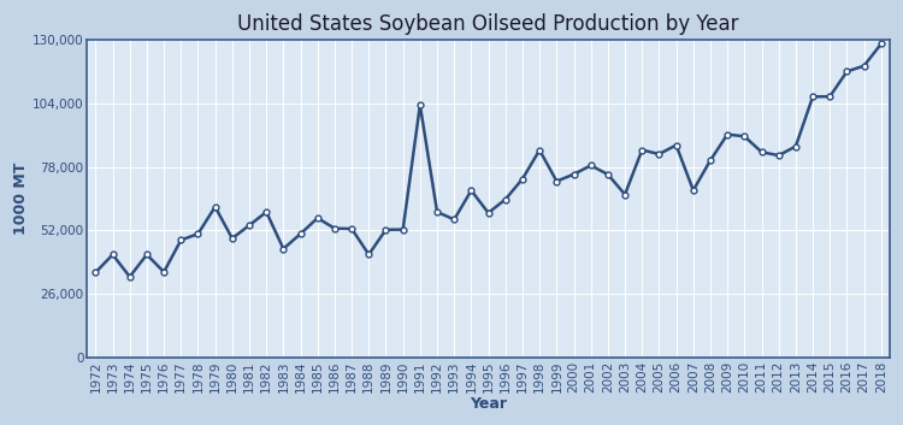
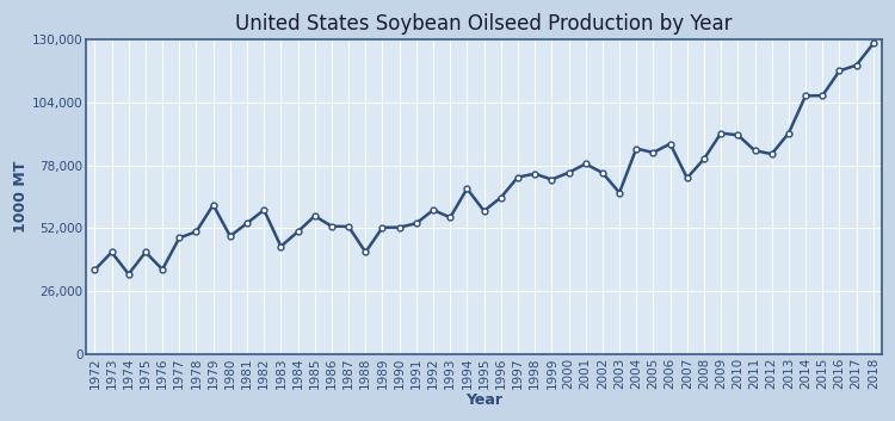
1991: 103,500 -> 54,100
1998: 85,000 -> 74,600
2007: 68,500 -> 72,900
2013: 86,500 -> 91,400
